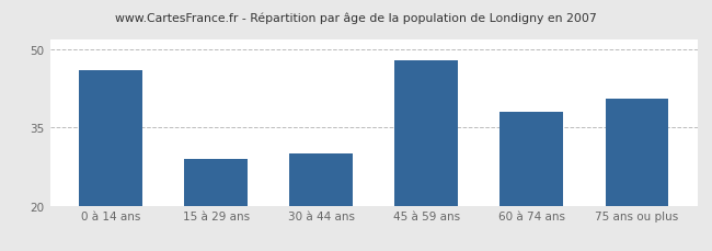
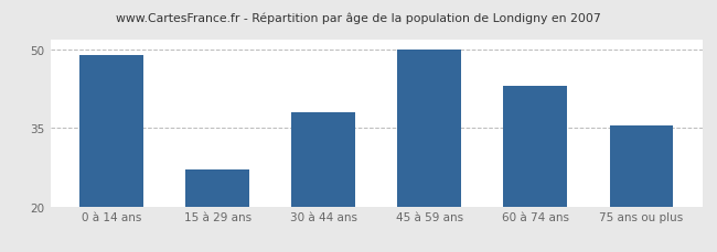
0 à 14 ans: 46.0 -> 49.0
15 à 29 ans: 29.0 -> 27.0
30 à 44 ans: 30.0 -> 38.0
45 à 59 ans: 48.0 -> 50.0
60 à 74 ans: 38.0 -> 43.0
75 ans ou plus: 40.5 -> 35.5
